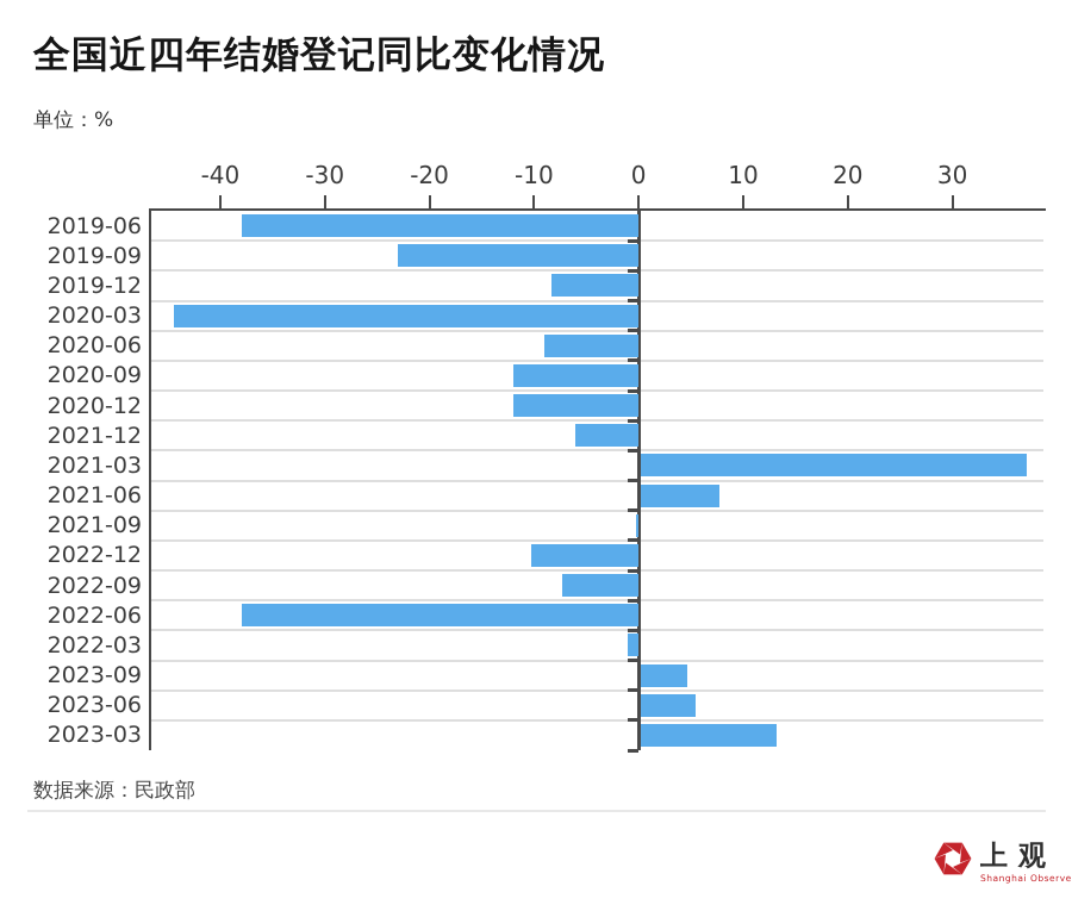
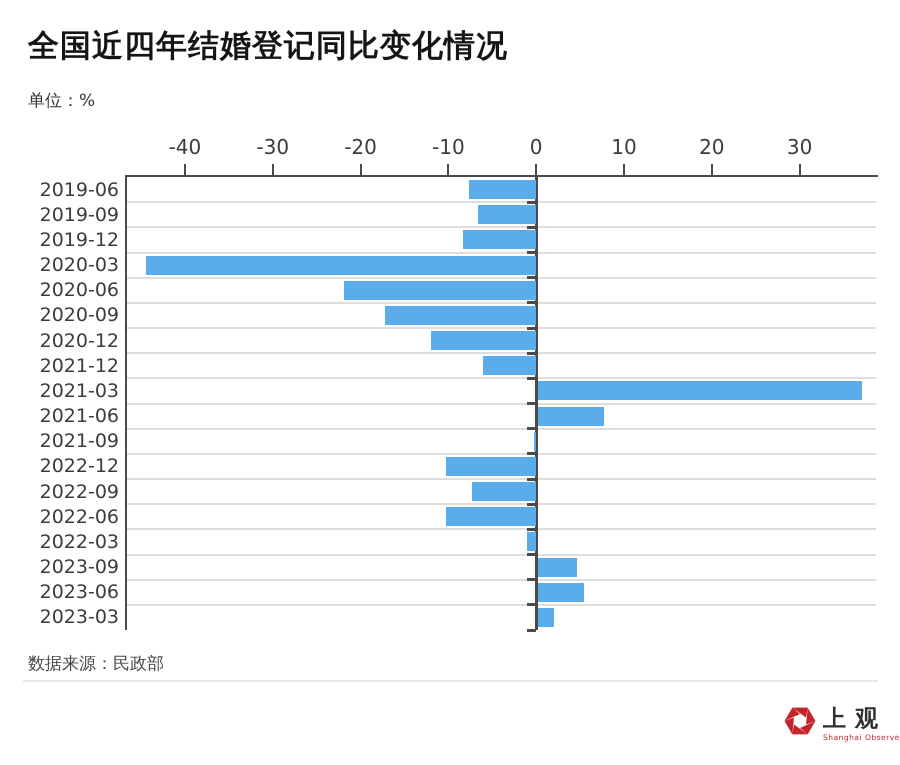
2019-06: -38 -> -8
2019-09: -23 -> -7
2020-06: -9 -> -22
2020-09: -12 -> -17
2022-06: -38 -> -10
2023-03: 13 -> 2
